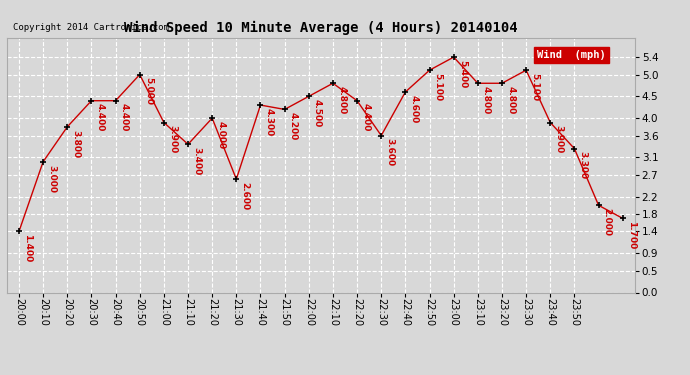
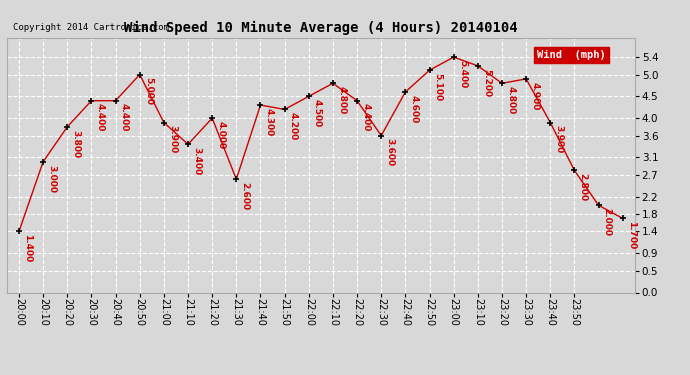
23:10: 4.800 -> 5.200
23:30: 5.100 -> 4.900
23:50: 3.300 -> 2.800
